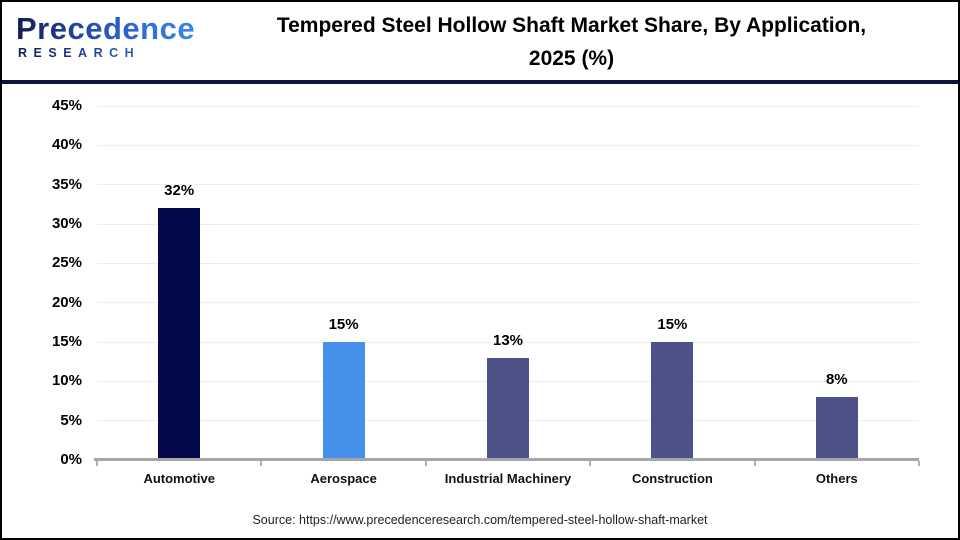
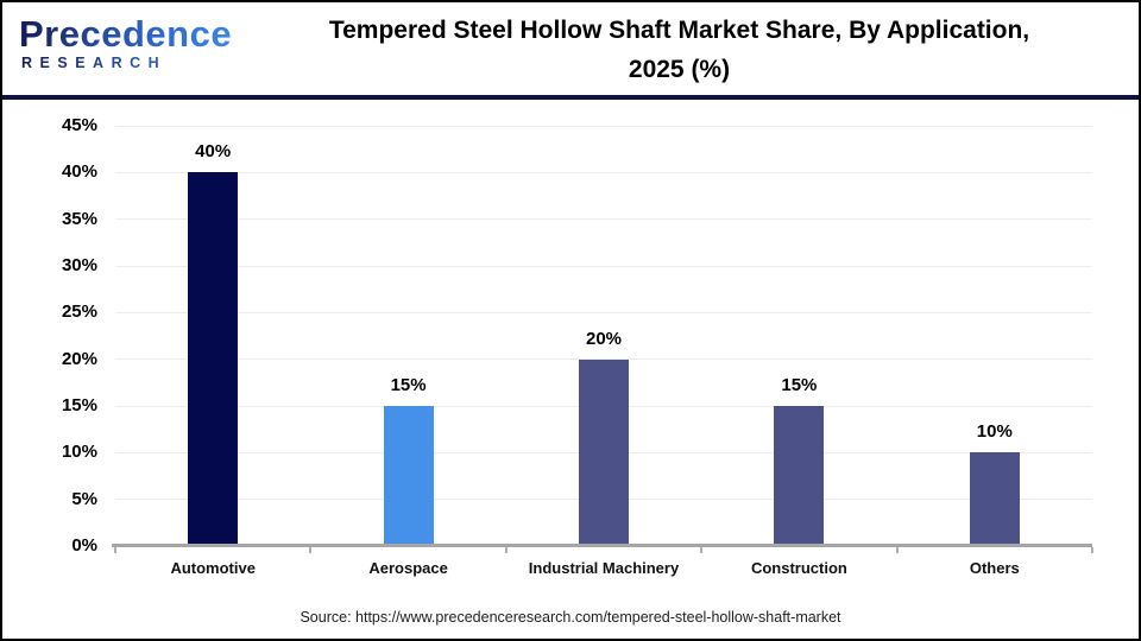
Automotive: 32% -> 40%
Industrial Machinery: 13% -> 20%
Others: 8% -> 10%
